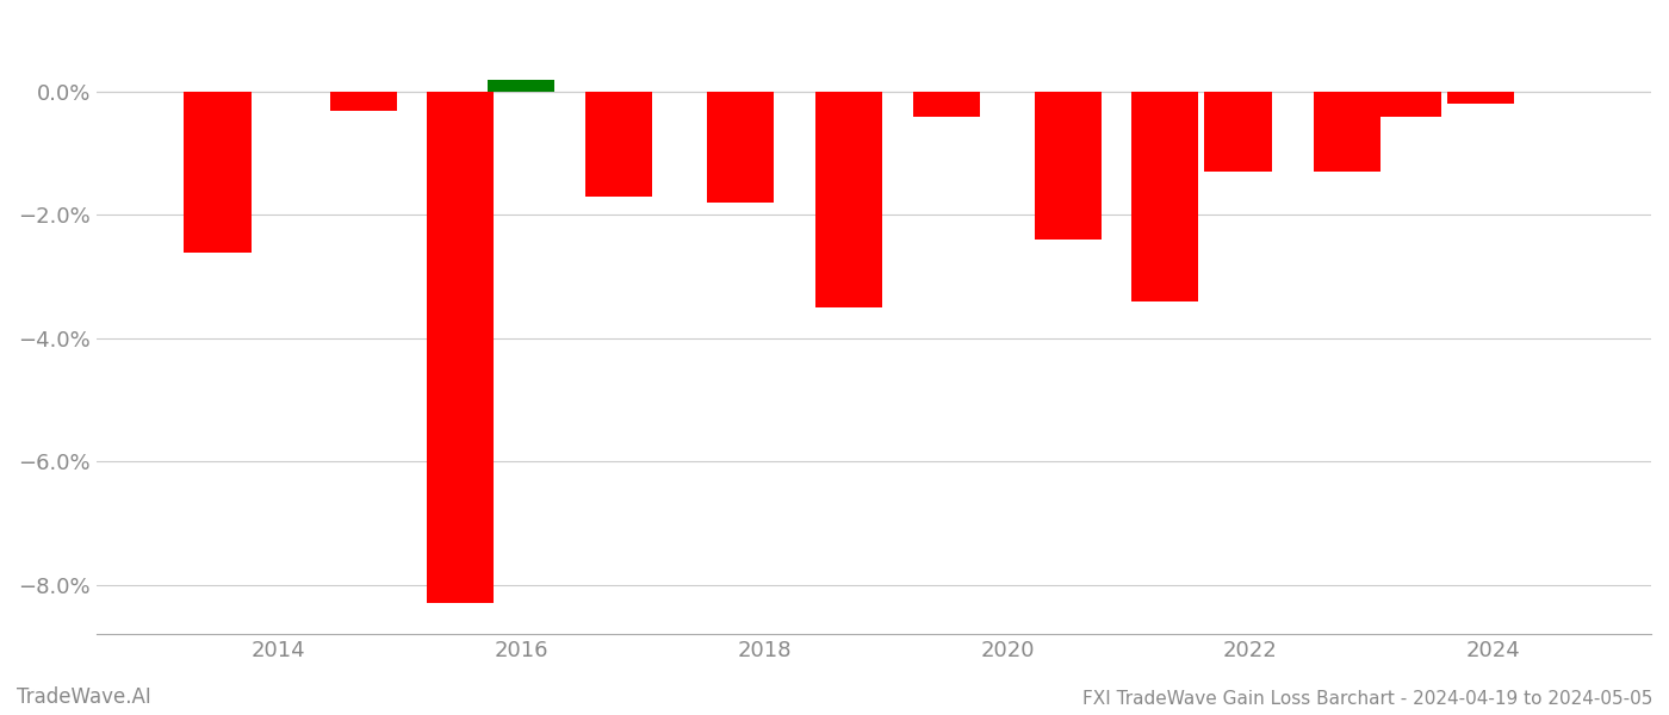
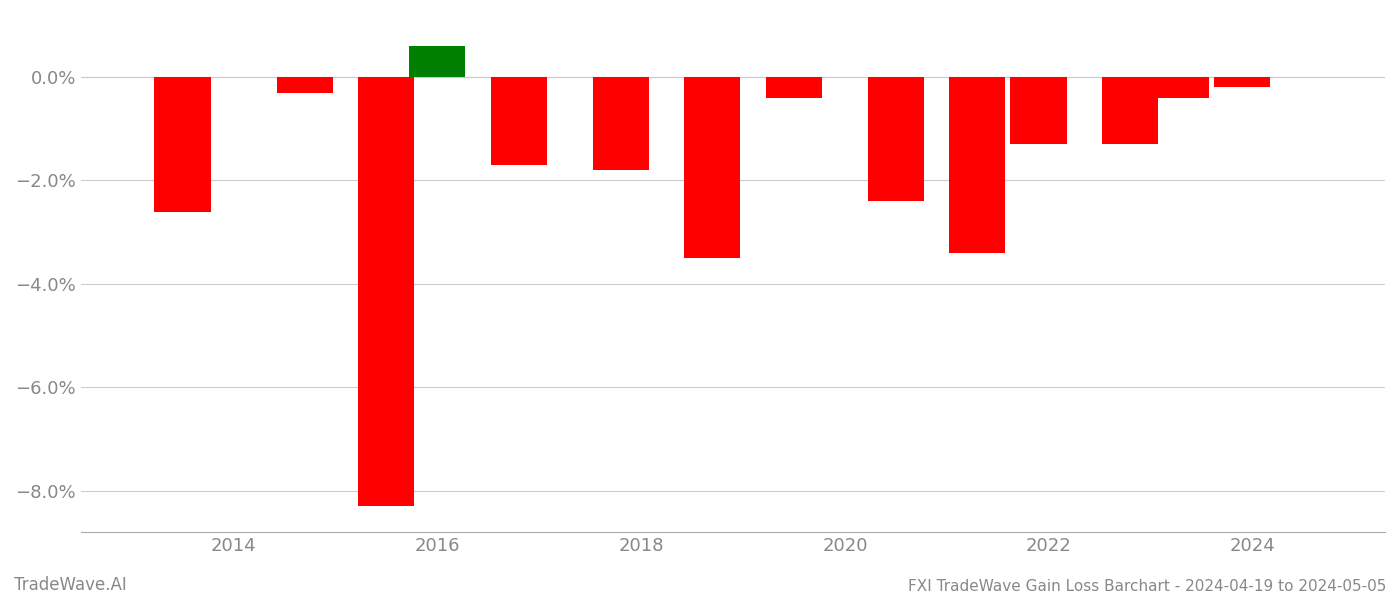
2016: 0.2% -> 0.6%
